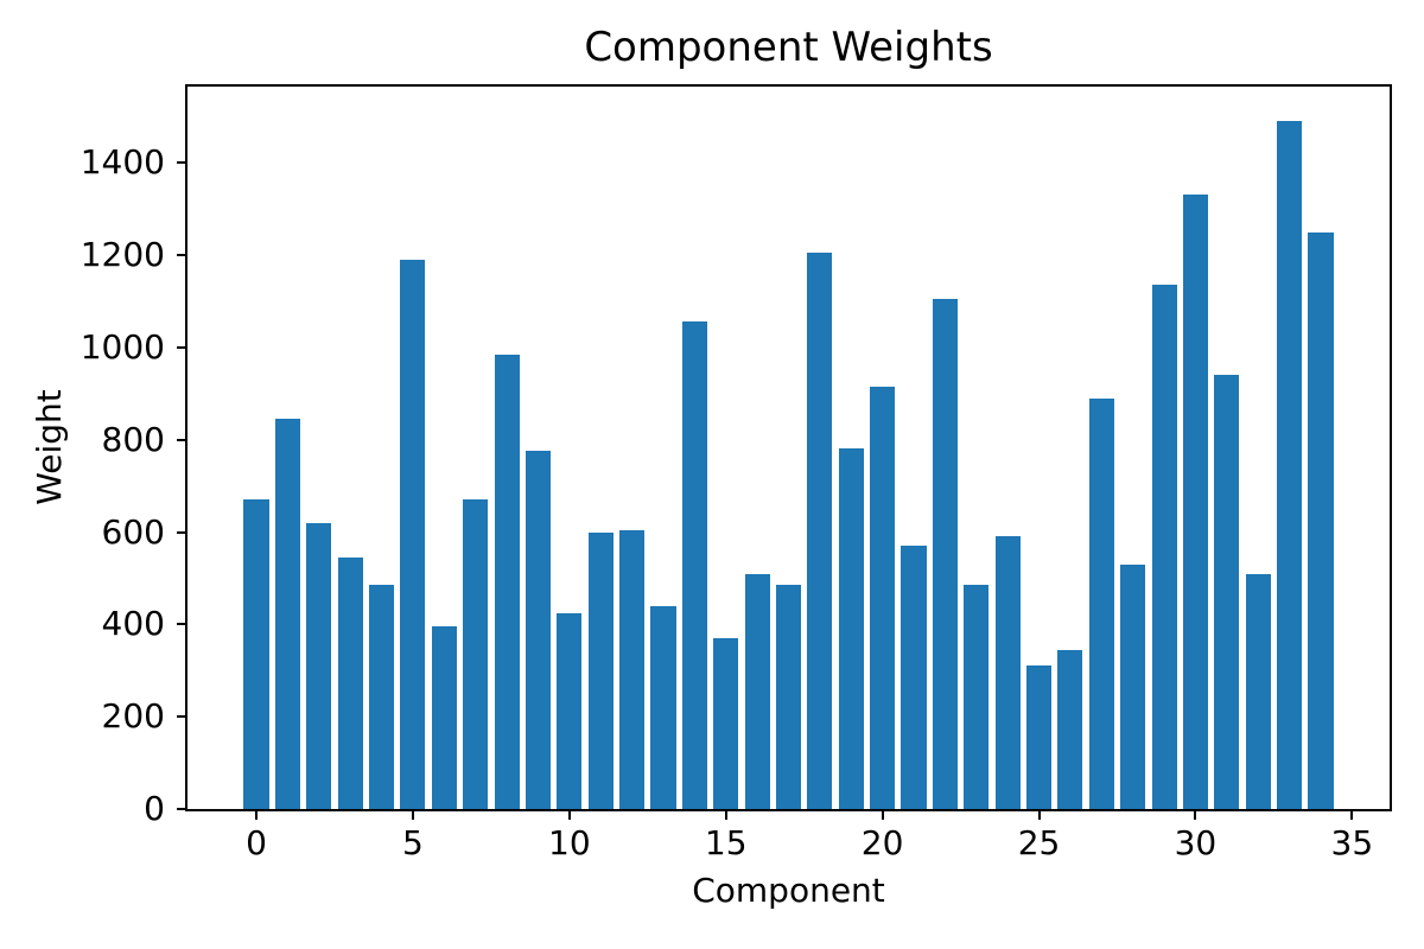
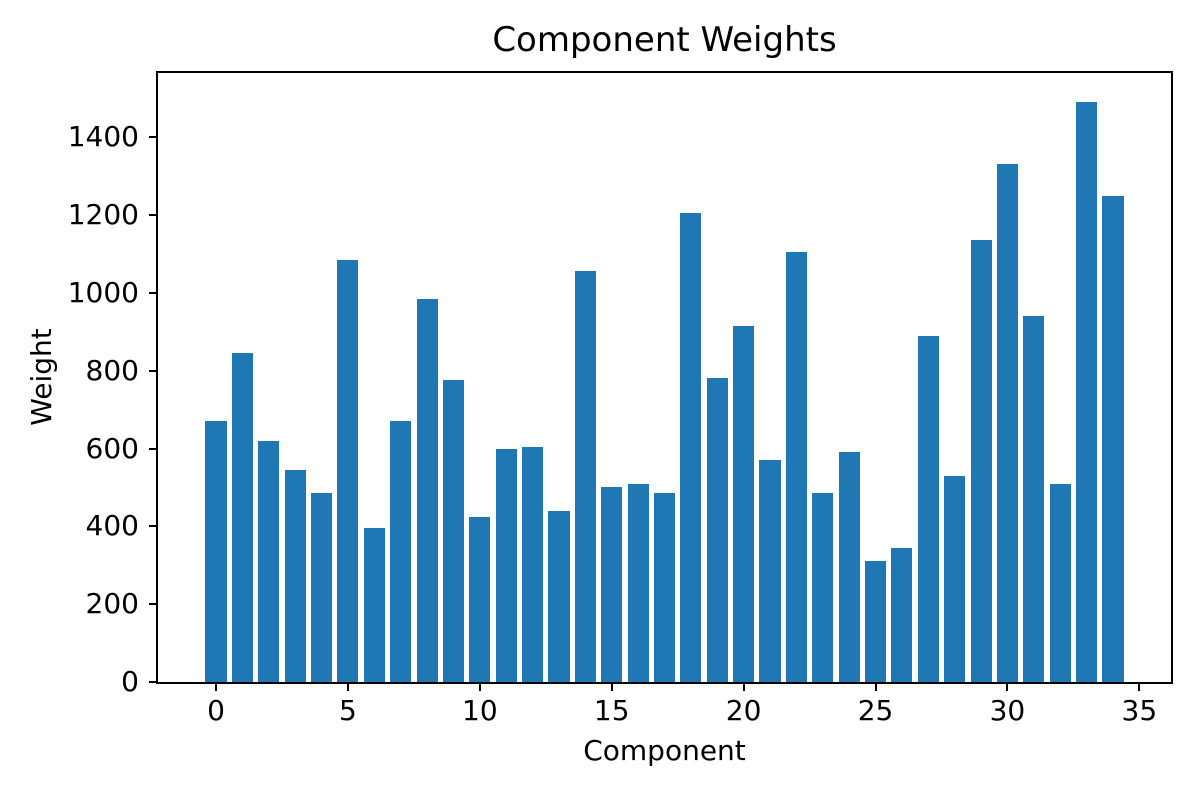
5: 1190 -> 1080
15: 370 -> 500
